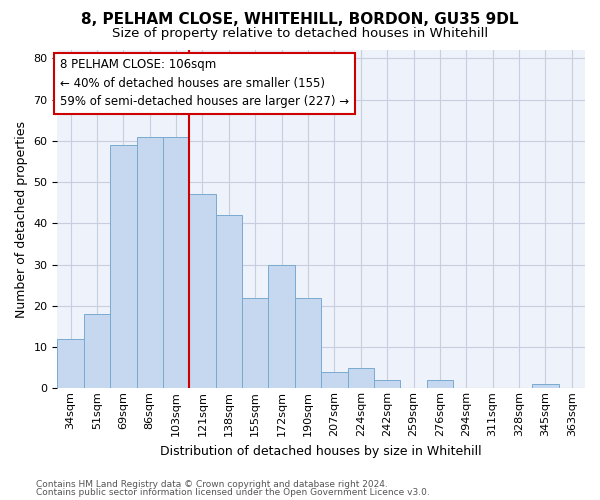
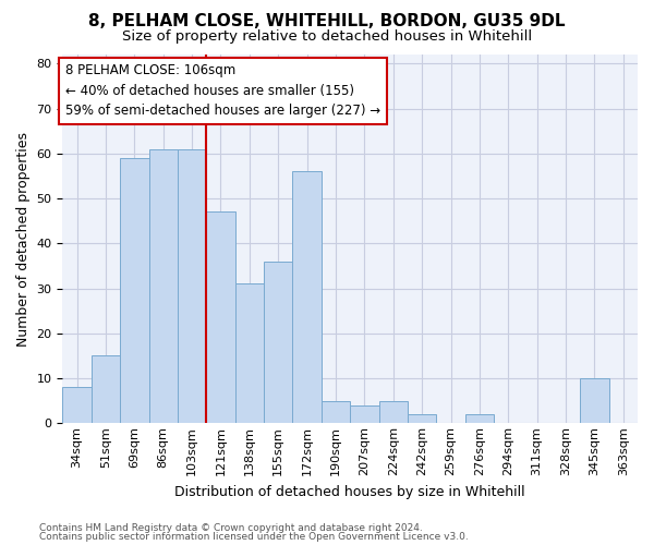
34sqm: 12 -> 8
51sqm: 18 -> 15
138sqm: 42 -> 31
155sqm: 22 -> 36
172sqm: 30 -> 56
190sqm: 22 -> 5
345sqm: 1 -> 10
